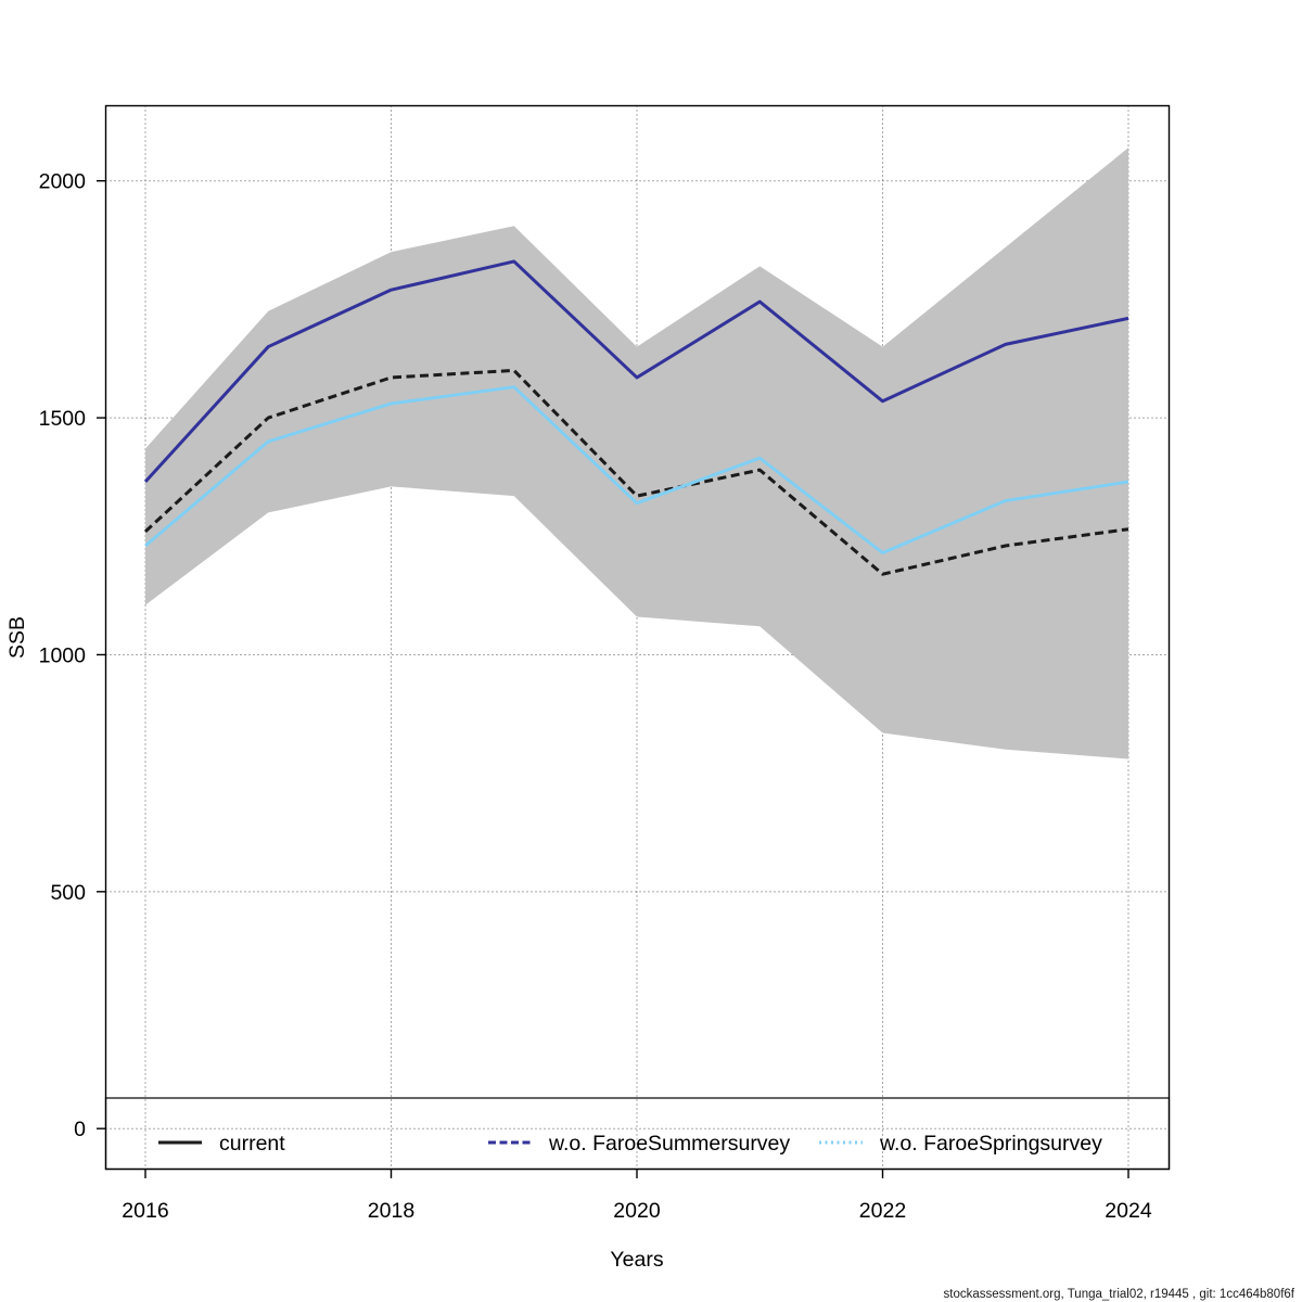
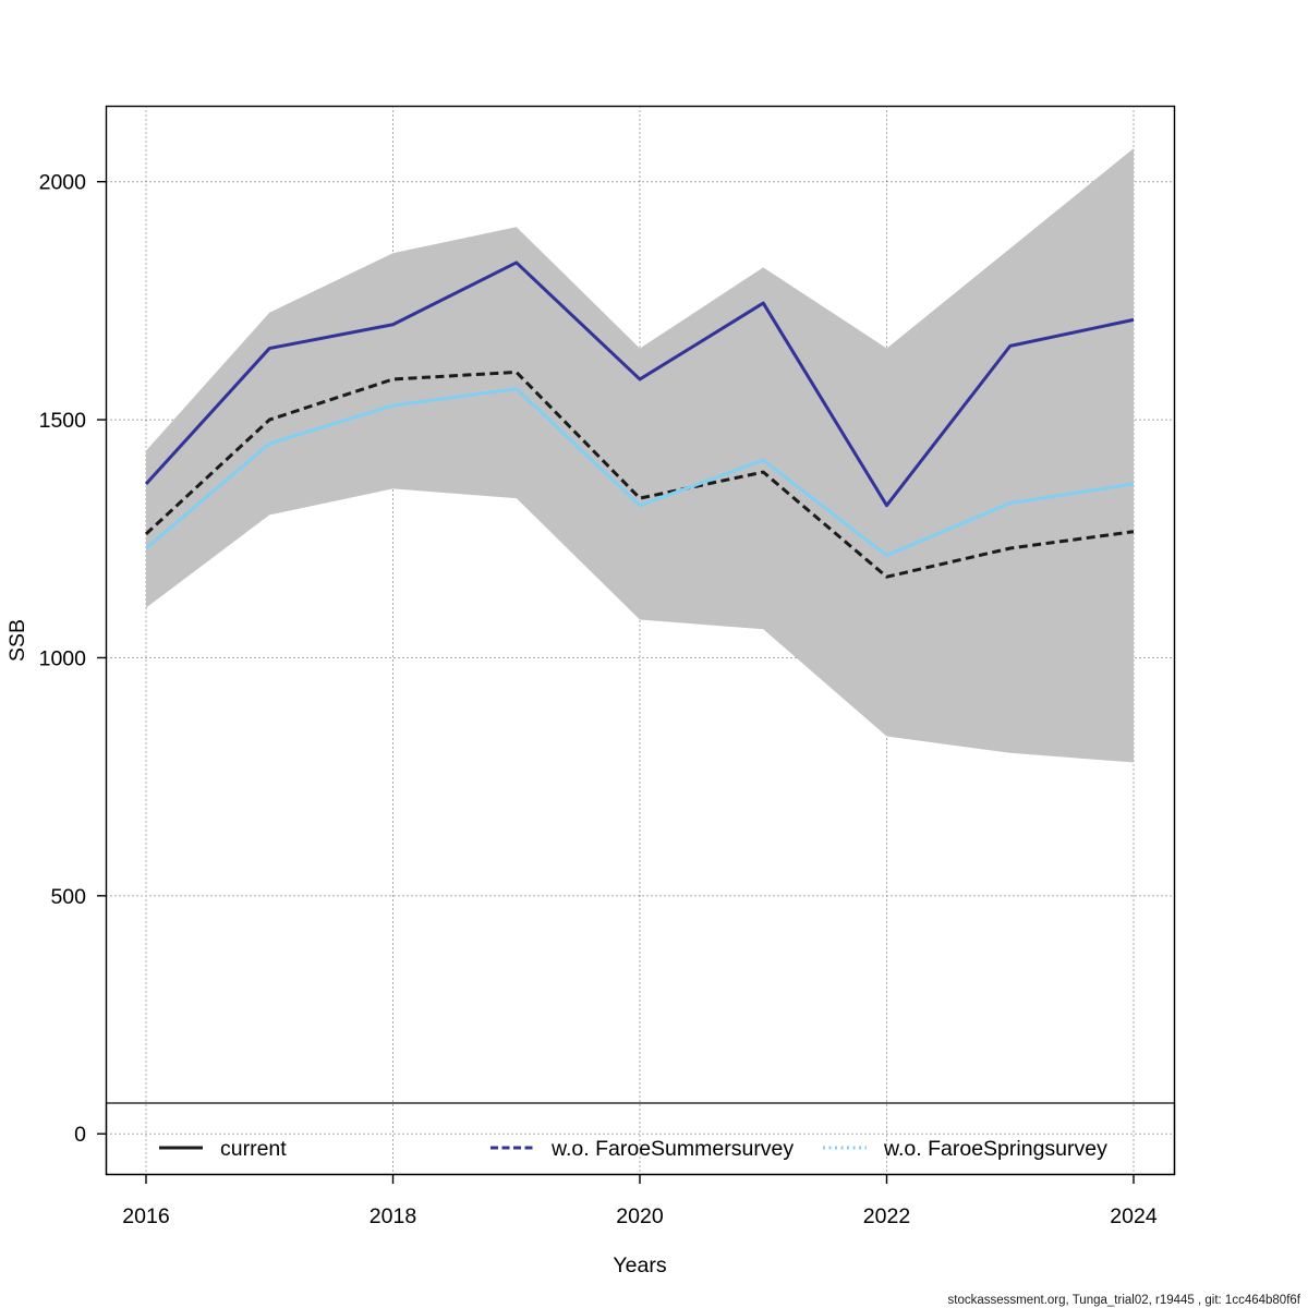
w.o. FaroeSummersurvey/2018: 1770 -> 1700
w.o. FaroeSummersurvey/2022: 1540 -> 1320
